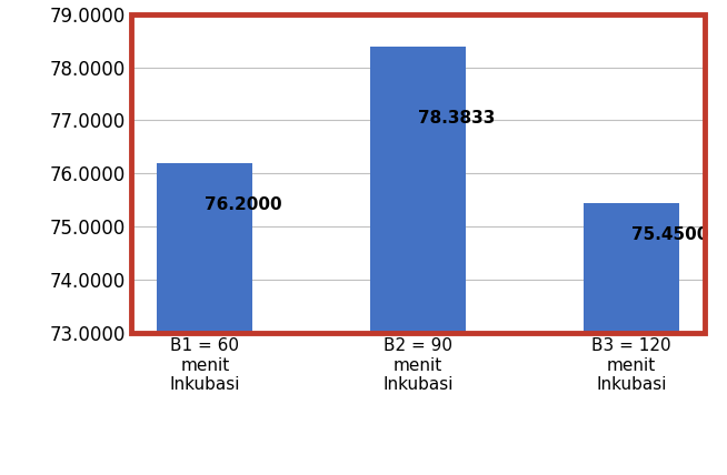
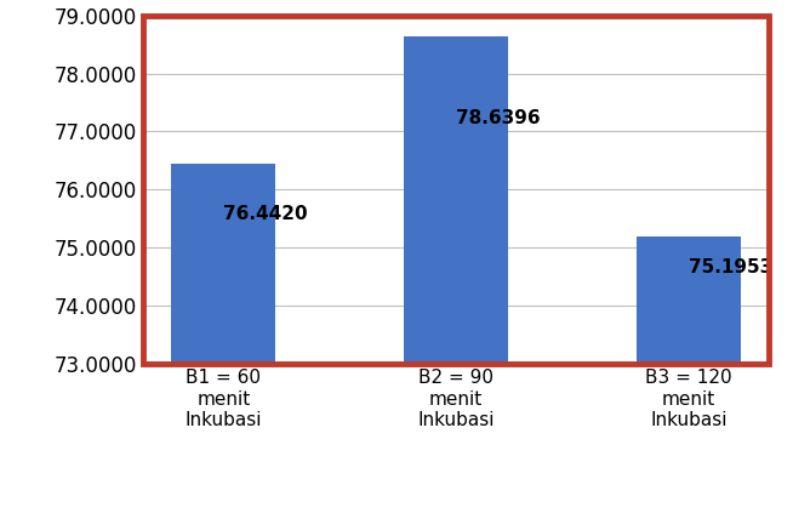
B1 = 60 menit Inkubasi: 76.2000 -> 76.4420
B2 = 90 menit Inkubasi: 78.3833 -> 78.6396
B3 = 120 menit Inkubasi: 75.4500 -> 75.1953
